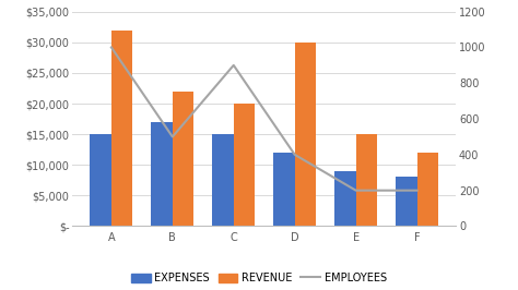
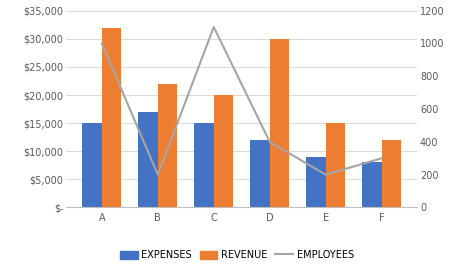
EMPLOYEES/B: 500 -> 200
EMPLOYEES/C: 900 -> 1100
EMPLOYEES/F: 200 -> 300
